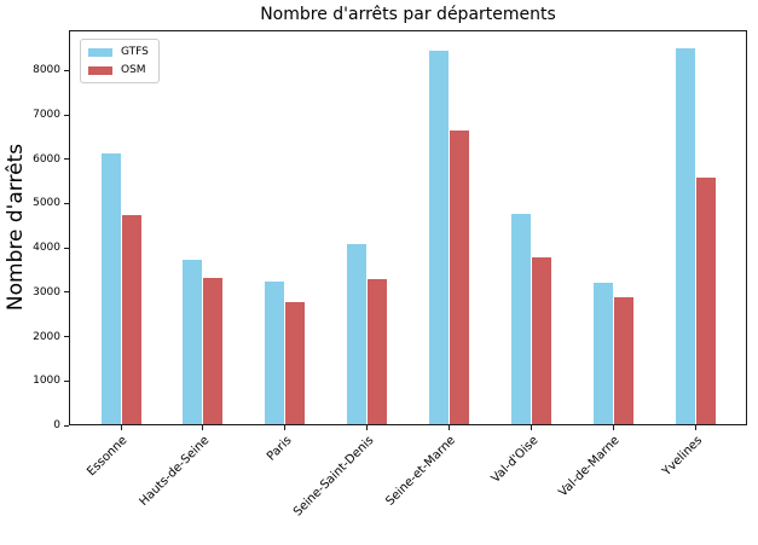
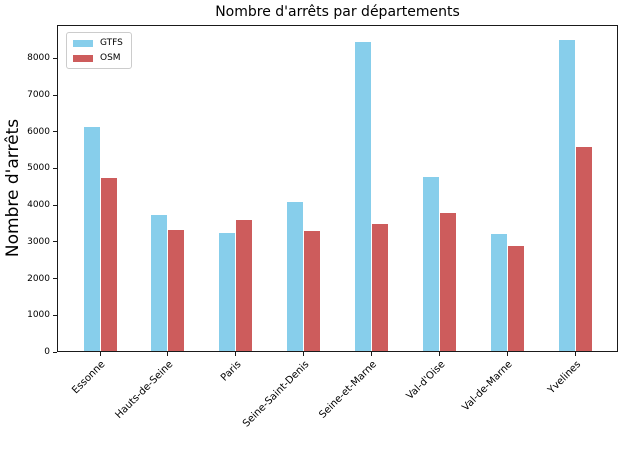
OSM/Paris: 2800 -> 3600
OSM/Seine-et-Marne: 6700 -> 3500
